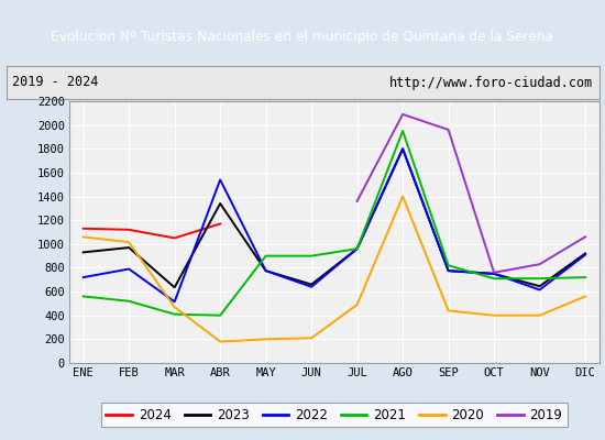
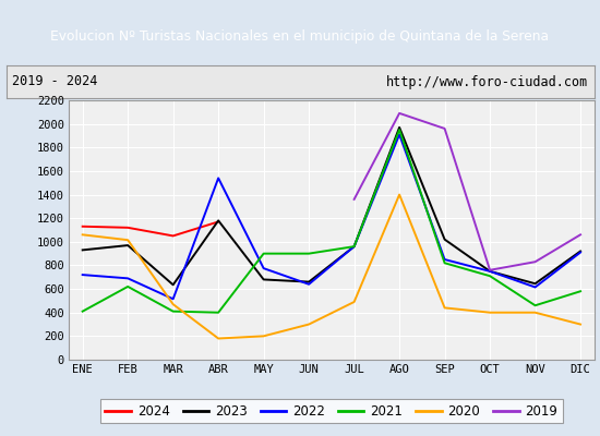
2021/ENE: 560 -> 410
2022/FEB: 790 -> 690
2021/FEB: 520 -> 620
2023/ABR: 1340 -> 1180
2023/MAY: 780 -> 680
2020/JUN: 210 -> 300
2023/AGO: 1800 -> 1970
2022/AGO: 1800 -> 1910
2023/SEP: 780 -> 1020
2022/SEP: 780 -> 850
2021/NOV: 710 -> 460
2021/DIC: 720 -> 580
2020/DIC: 560 -> 300
